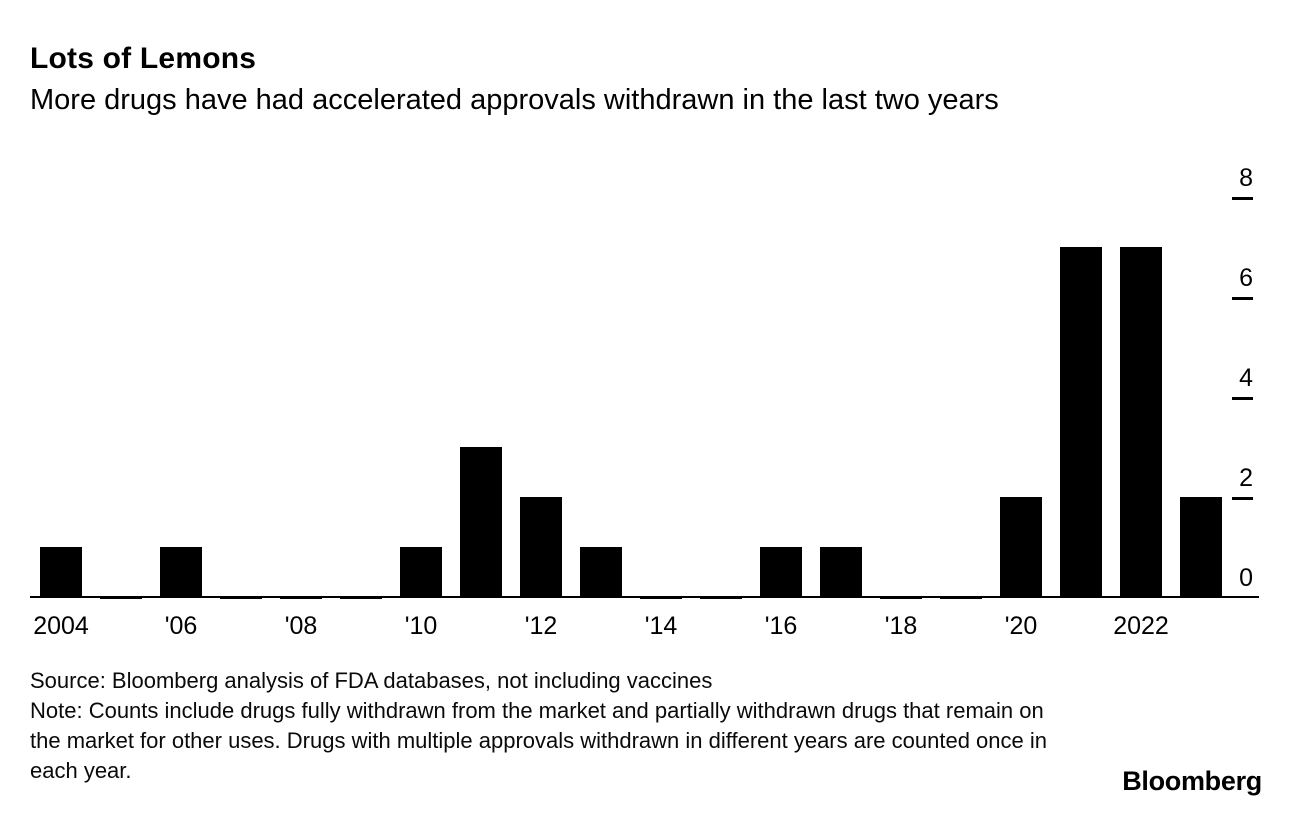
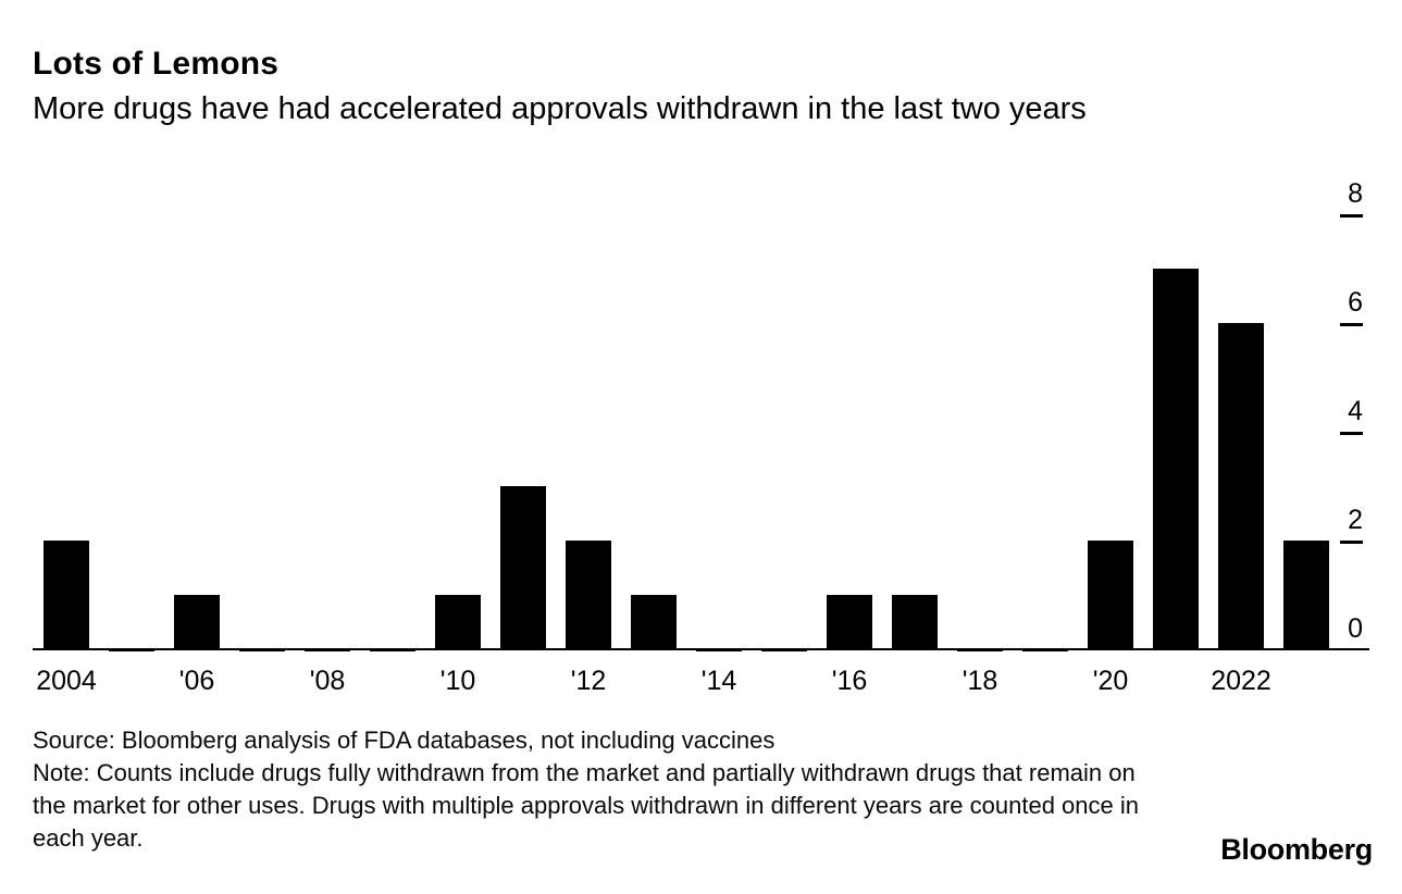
2004: 1 -> 2
2022: 7 -> 6
